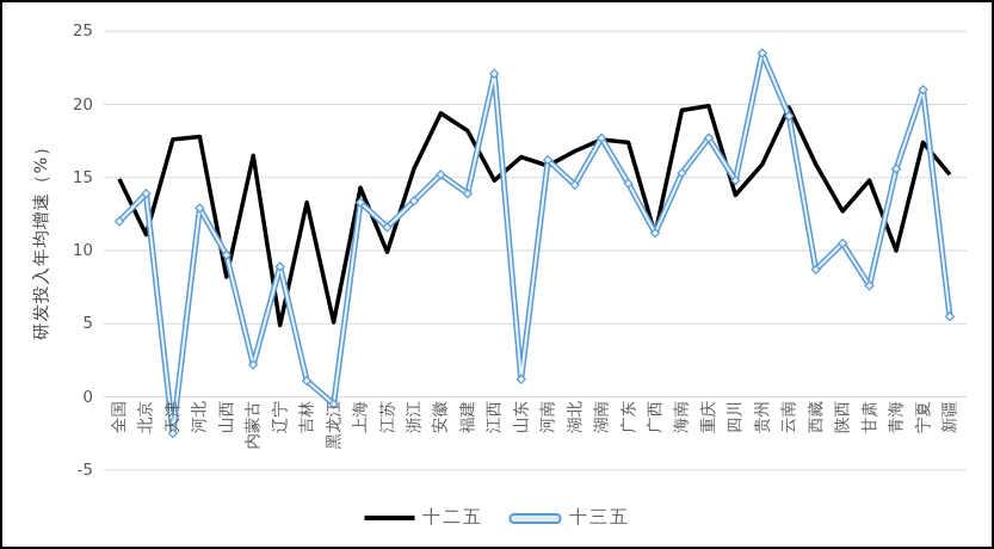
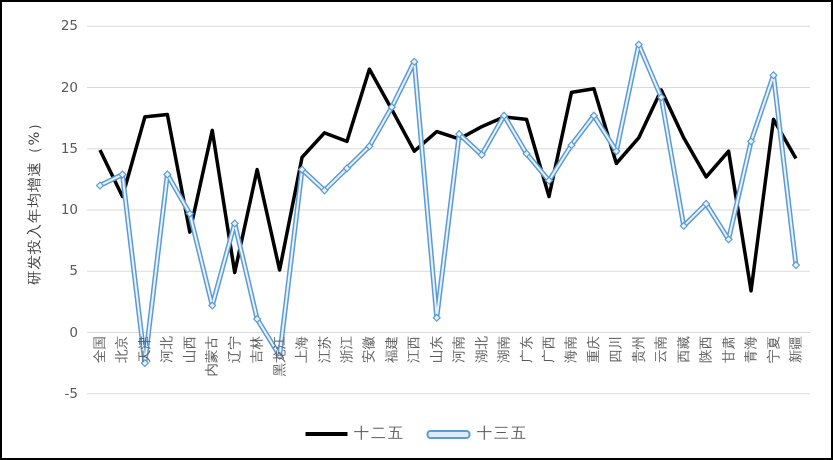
十三五/北京: 13.9 -> 12.9
十三五/黑龙江: -0.5 -> -1.9
十二五/江苏: 9.9 -> 16.3
十二五/安徽: 19.4 -> 21.5
十三五/福建: 13.9 -> 18.4
十三五/广西: 11.2 -> 12.4
十二五/青海: 10.0 -> 3.4
十二五/新疆: 15.2 -> 14.2
